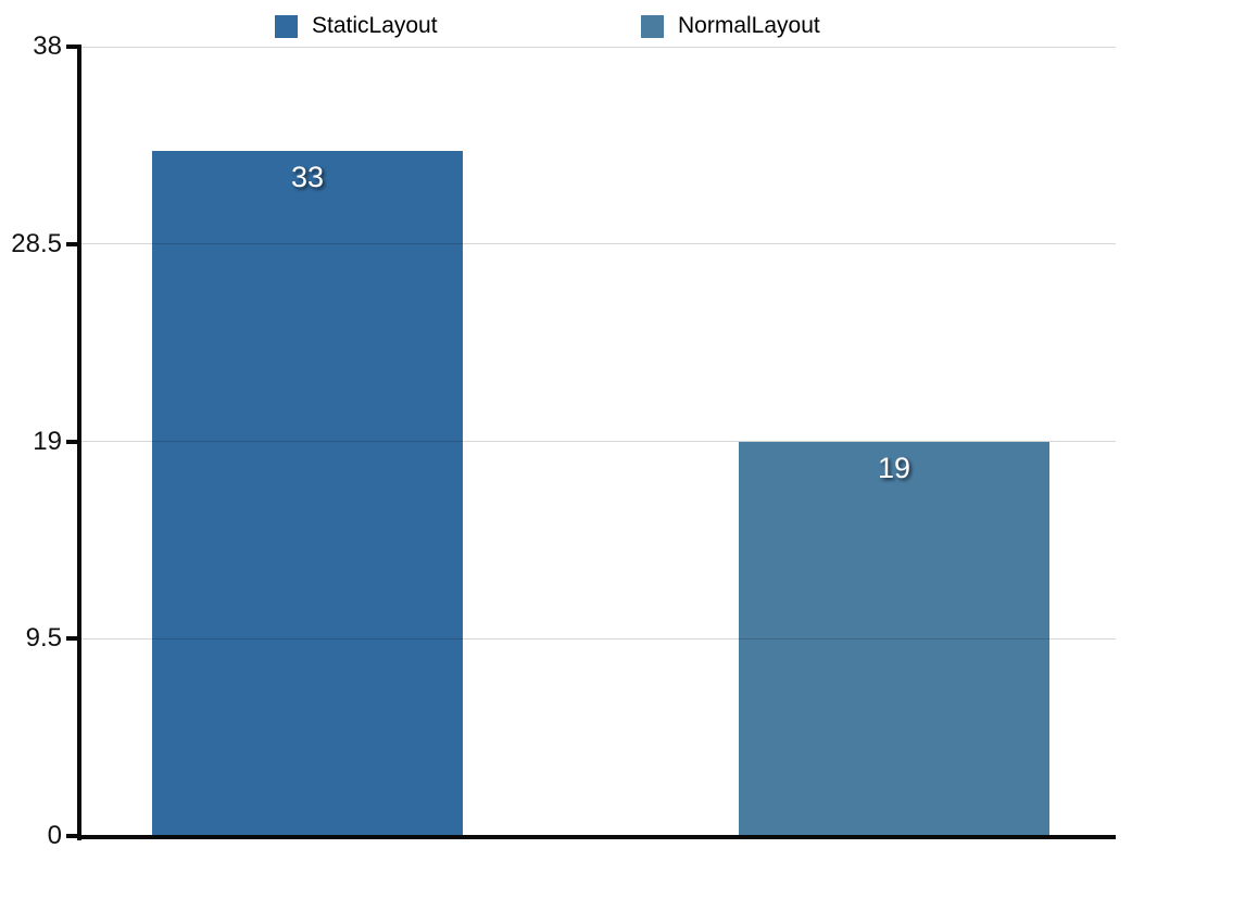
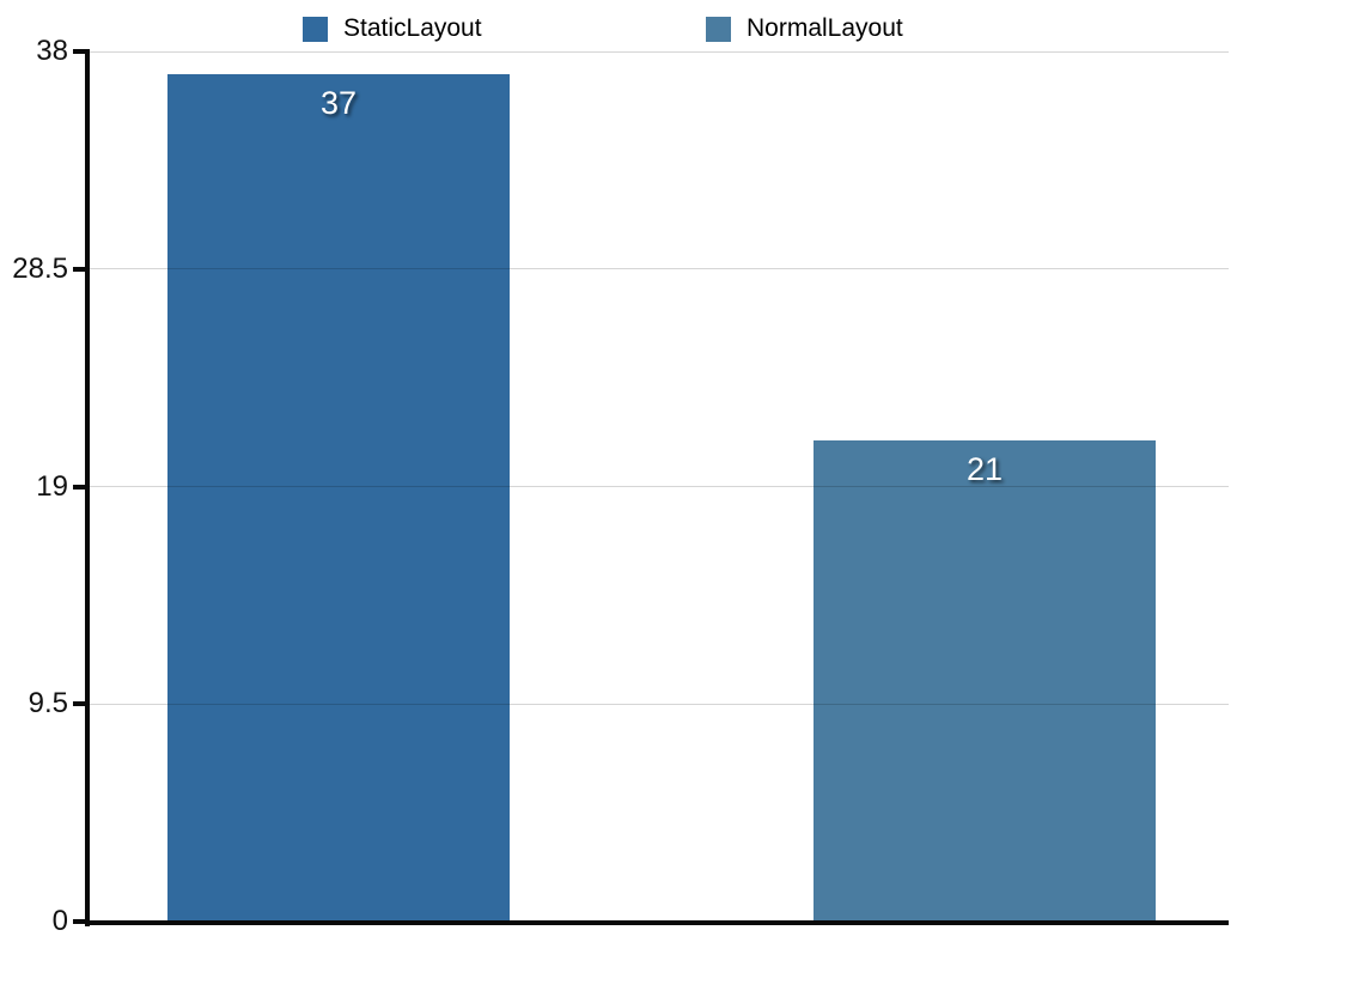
StaticLayout: 33 -> 37
NormalLayout: 19 -> 21
